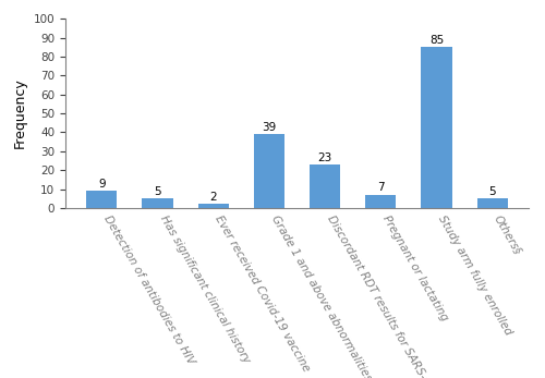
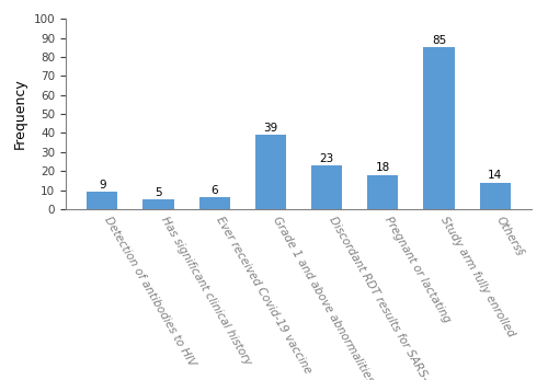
Ever received Covid-19 vaccine: 2 -> 6
Pregnant or lactating: 7 -> 18
Others§: 5 -> 14
